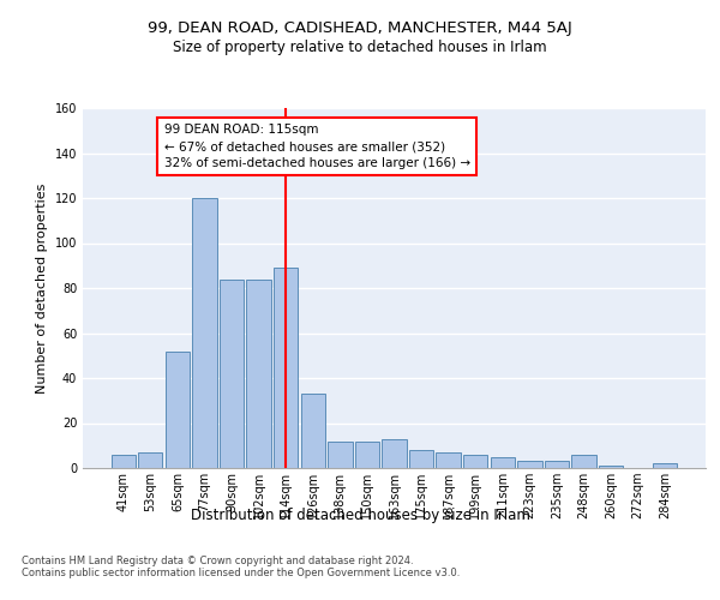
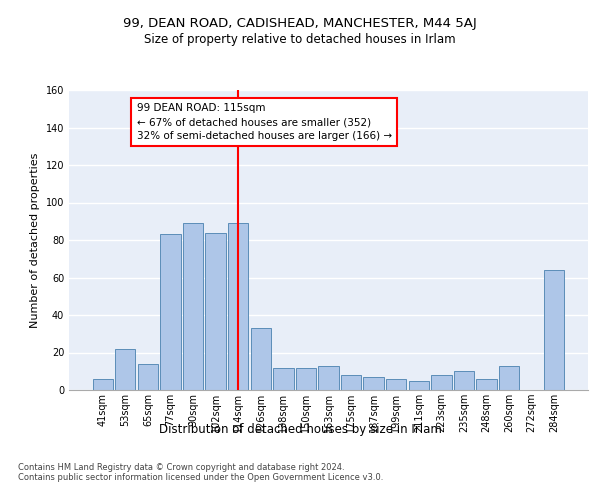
53sqm: 7 -> 22
65sqm: 52 -> 14
77sqm: 120 -> 83
90sqm: 84 -> 89
223sqm: 3 -> 8
235sqm: 3 -> 10
260sqm: 1 -> 13
284sqm: 2 -> 64
